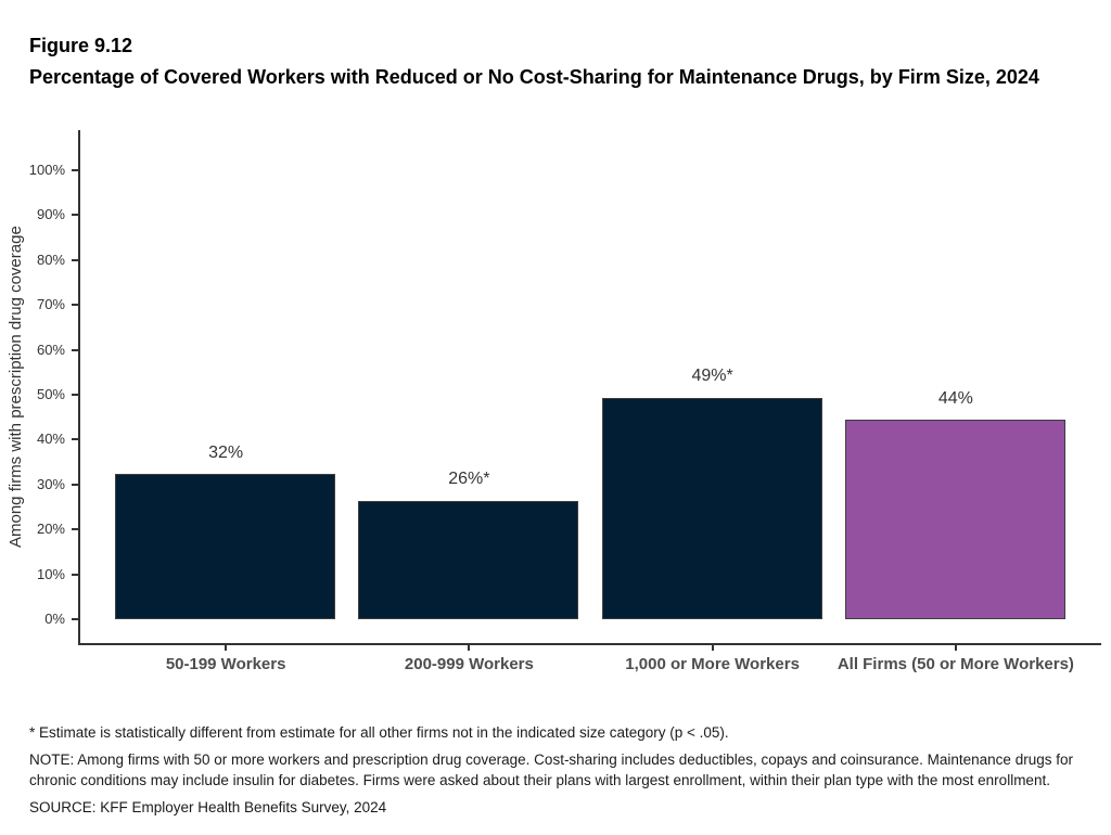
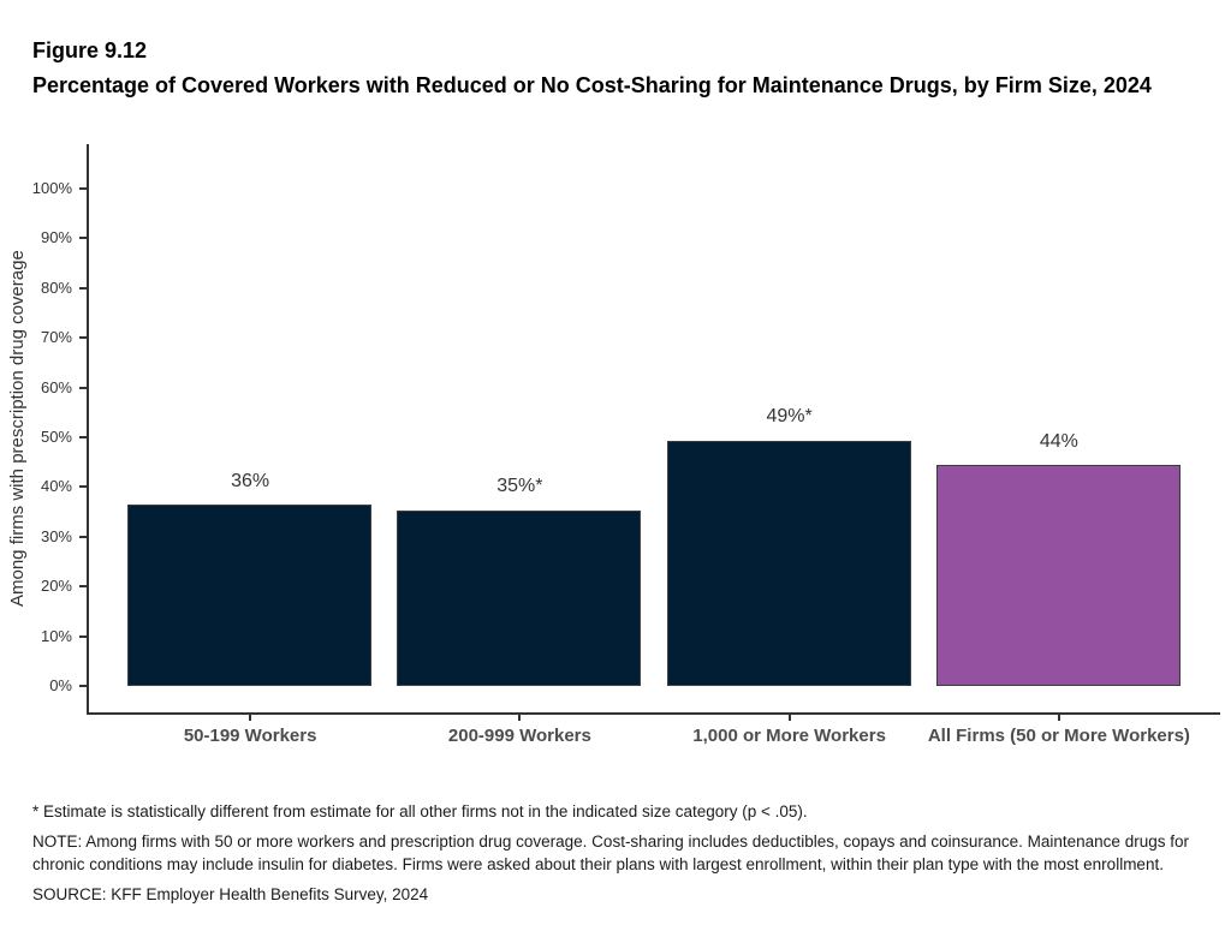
50-199 Workers: 32% -> 36%
200-999 Workers: 26 -> 35
